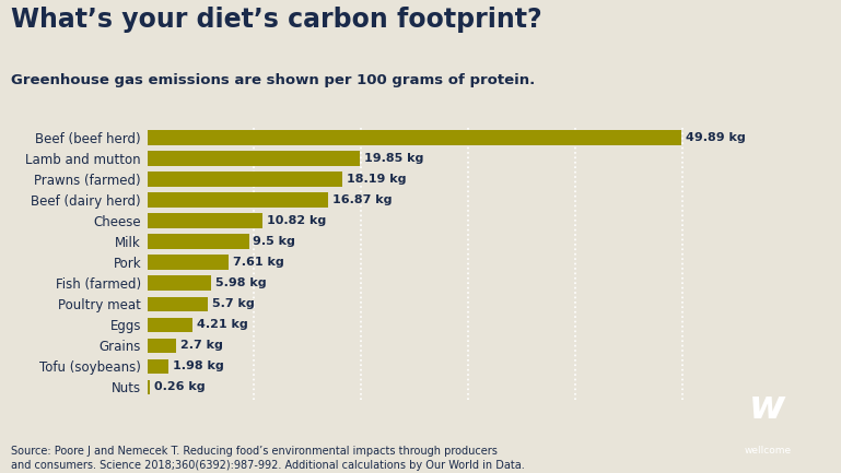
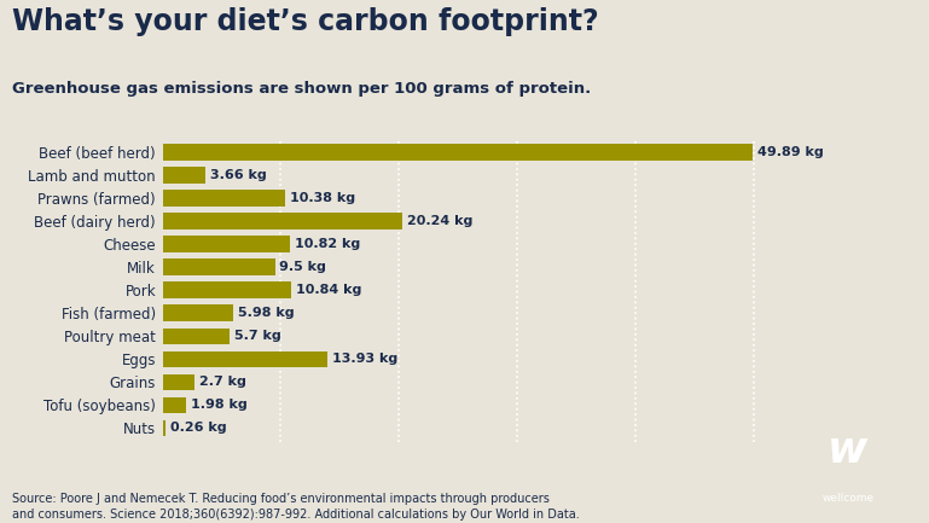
Lamb and mutton: 19.85 -> 3.66
Prawns (farmed): 18.19 -> 10.38
Beef (dairy herd): 16.87 -> 20.24
Pork: 7.61 -> 10.84
Eggs: 4.21 -> 13.93
